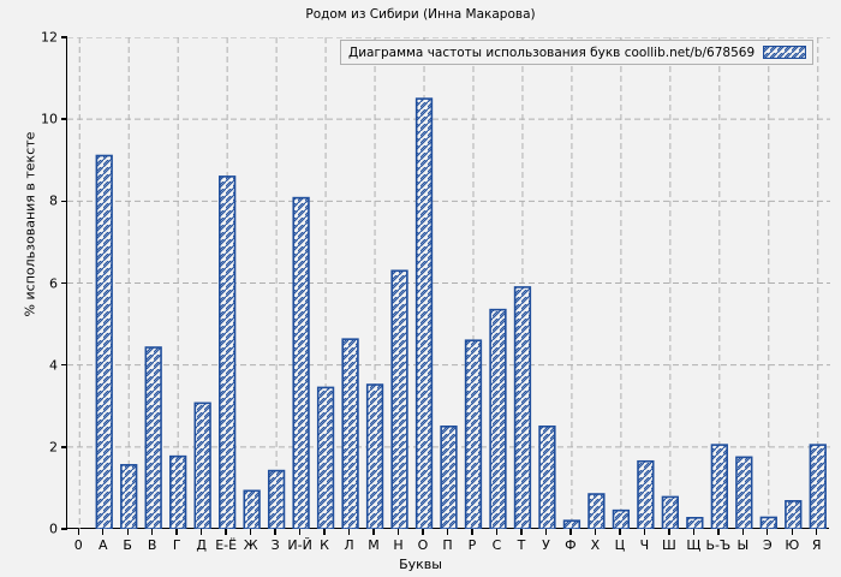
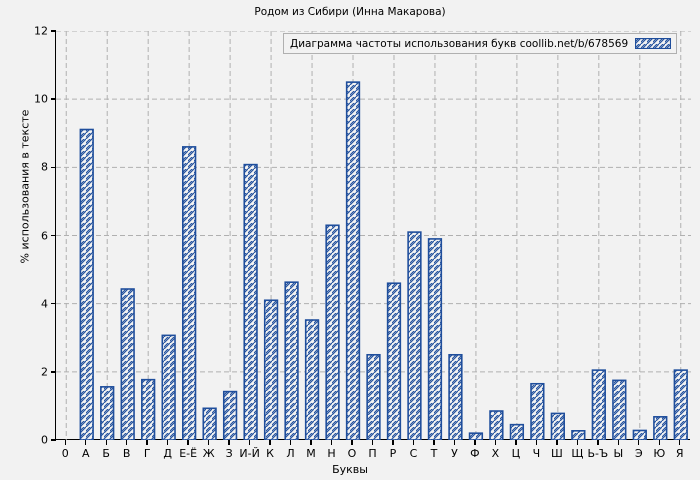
К: 3.5 -> 4.1
С: 5.3 -> 6.1
